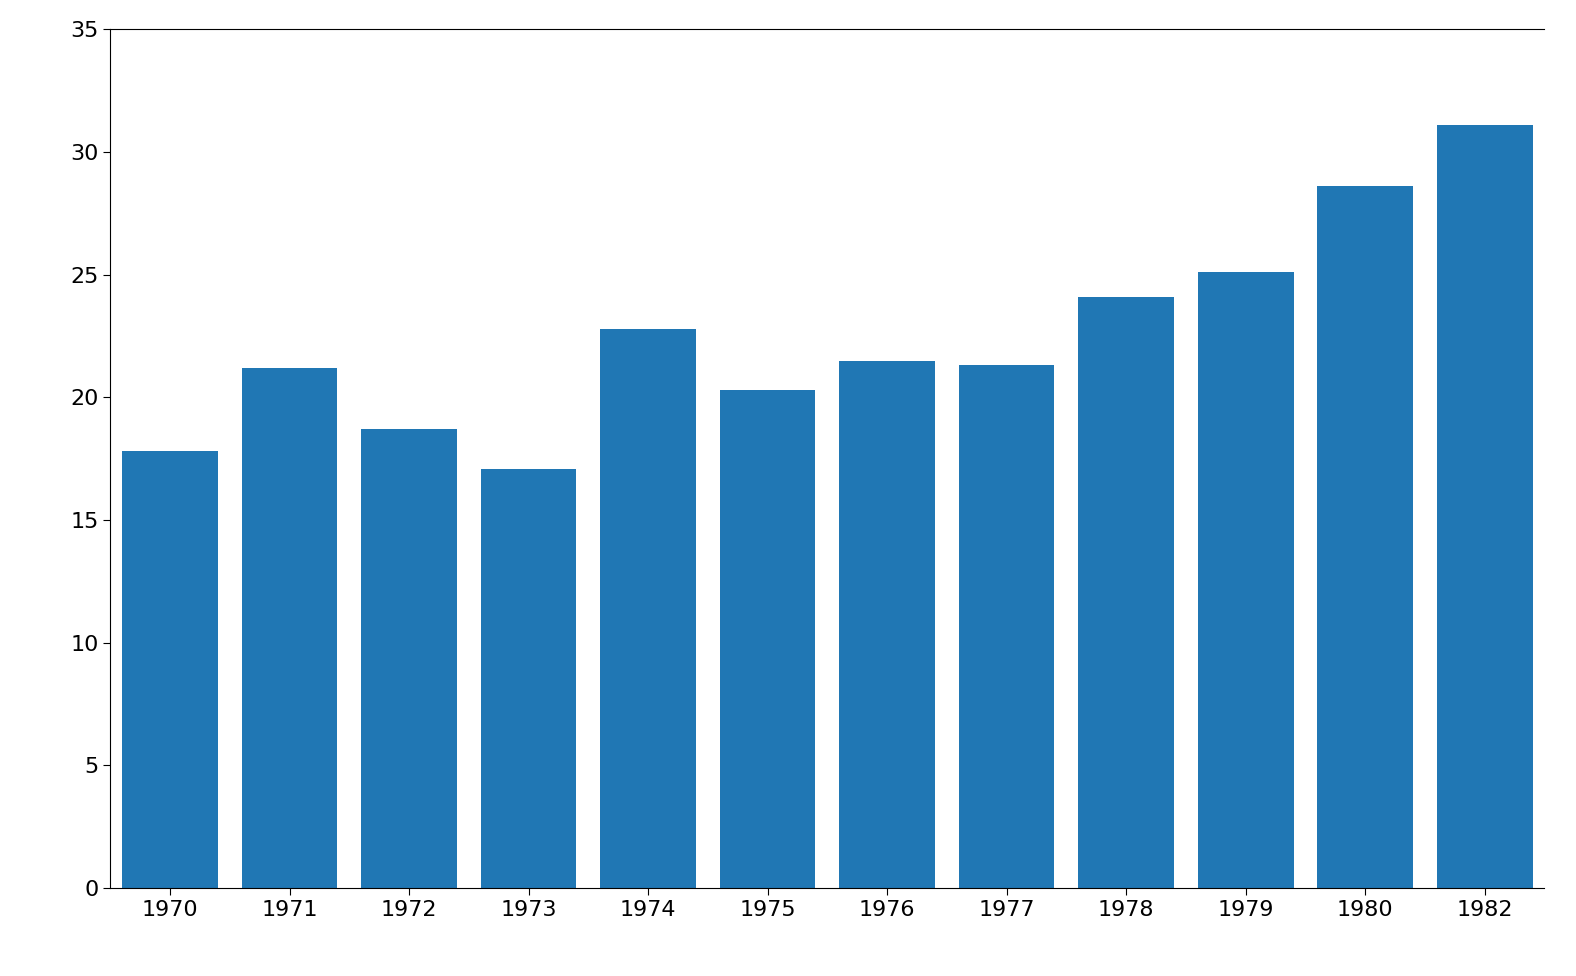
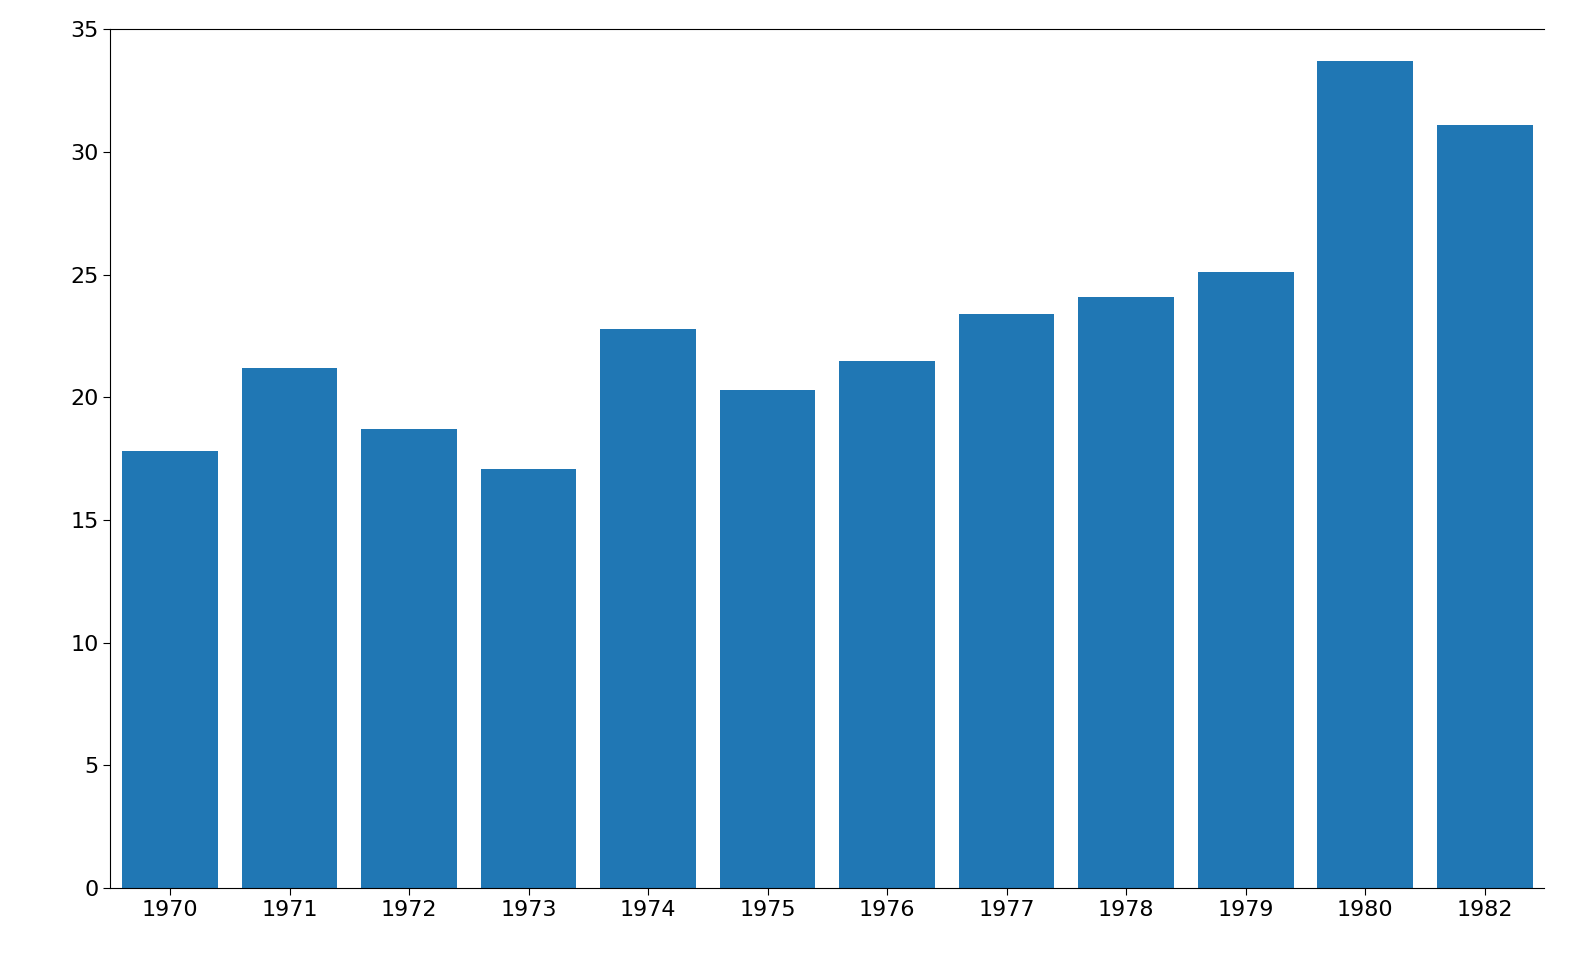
1977: 21.3 -> 23.4
1980: 28.6 -> 33.7
